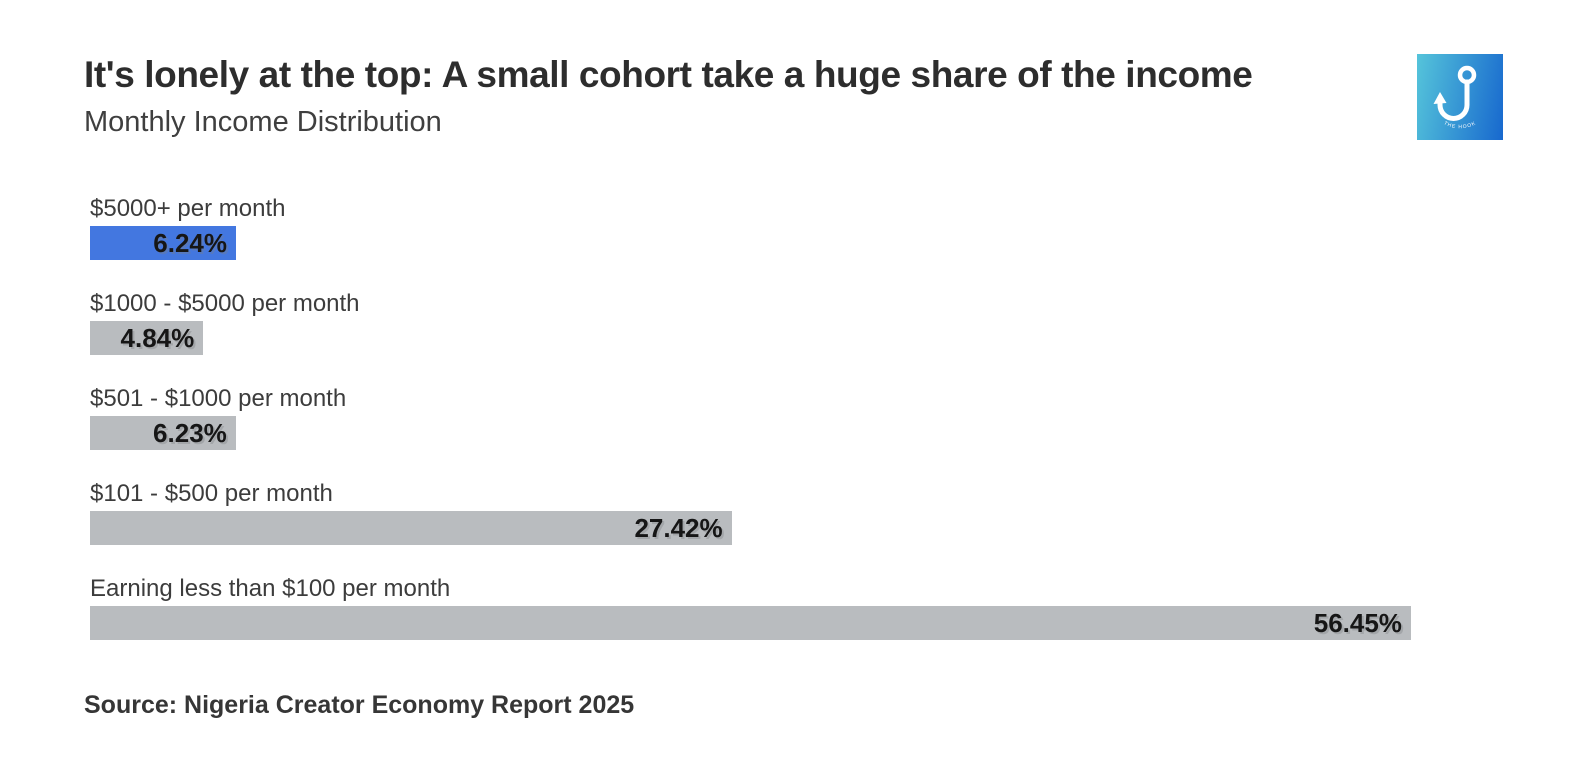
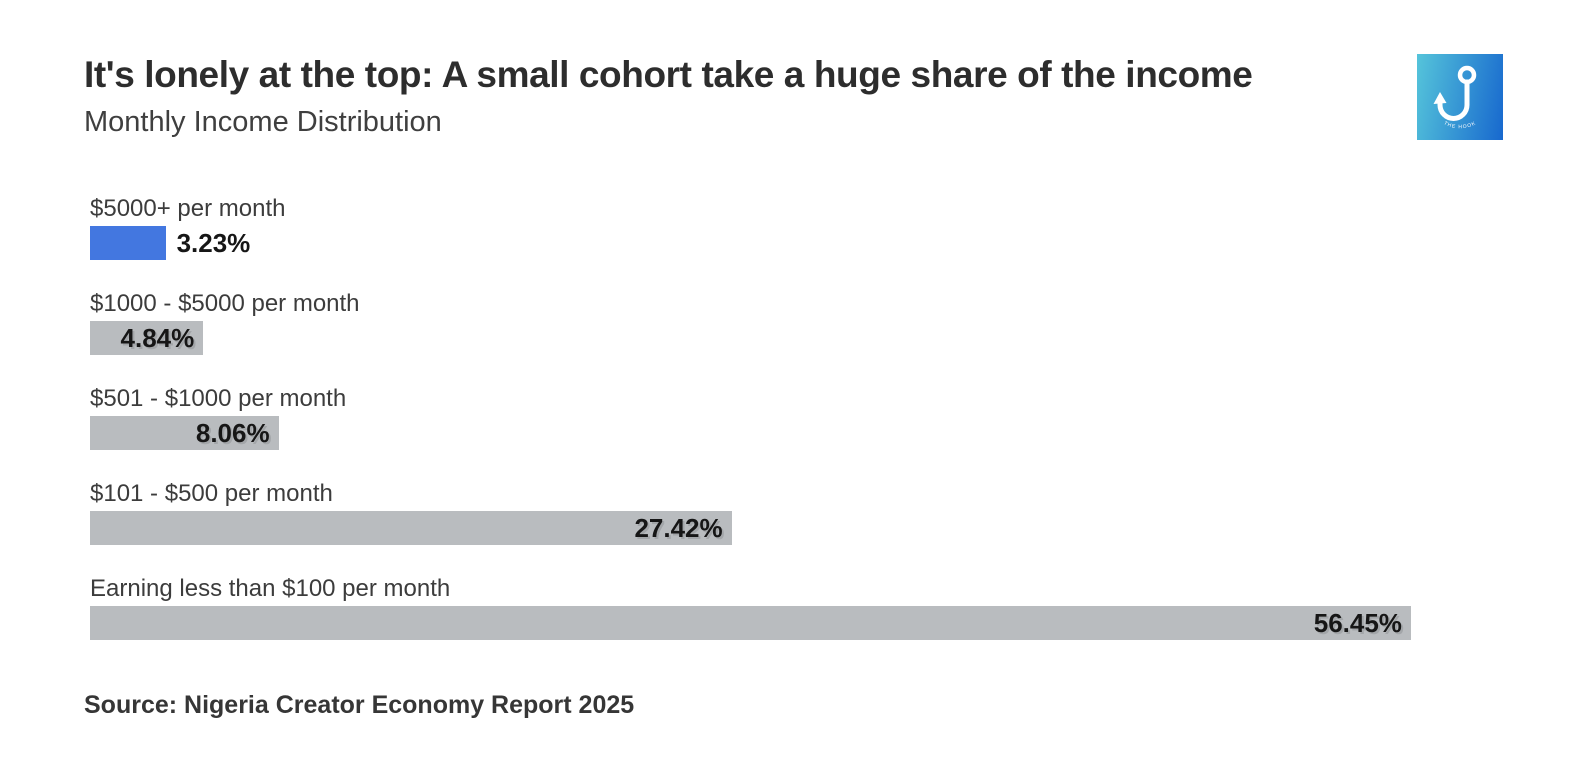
$5000+ per month: 6.24% -> 3.23%
$501 - $1000 per month: 6.23% -> 8.06%
